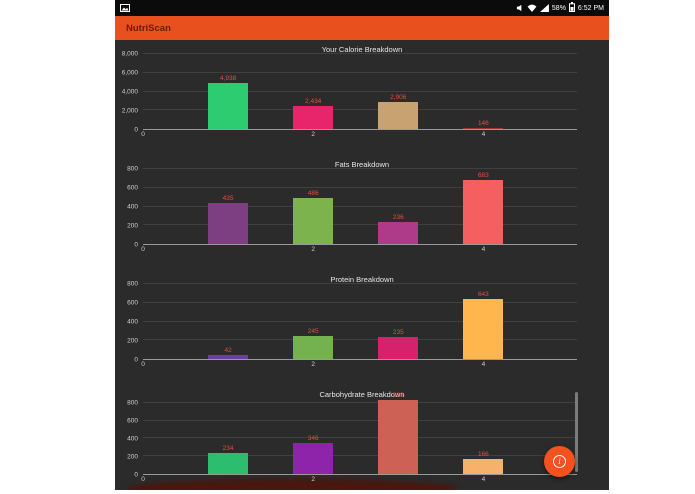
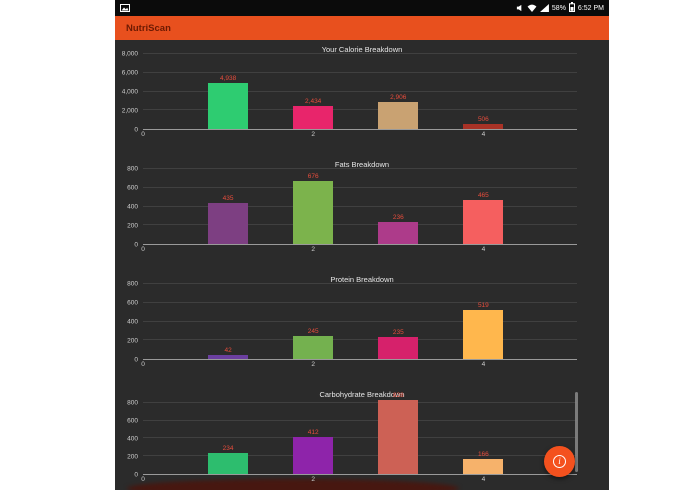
Your Calorie Breakdown/4: 146 -> 506
Fats Breakdown/2: 486 -> 676
Fats Breakdown/4: 683 -> 465
Protein Breakdown/4: 643 -> 519
Carbohydrate Breakdown/2: 346 -> 412
